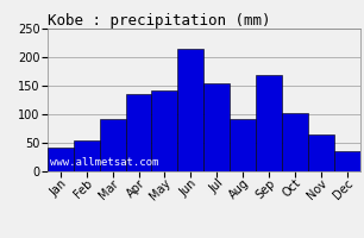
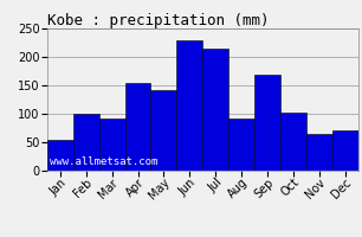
Jan: 42 -> 55
Feb: 55 -> 100
Apr: 135 -> 155
Jun: 215 -> 230
Jul: 155 -> 215
Dec: 35 -> 70
